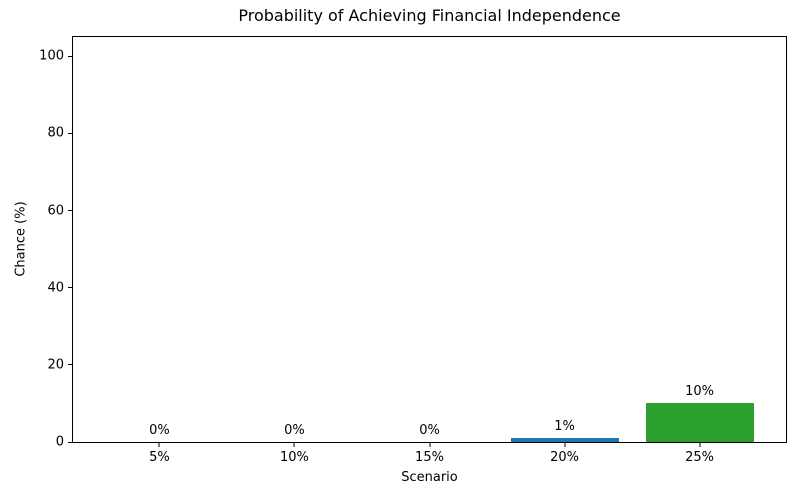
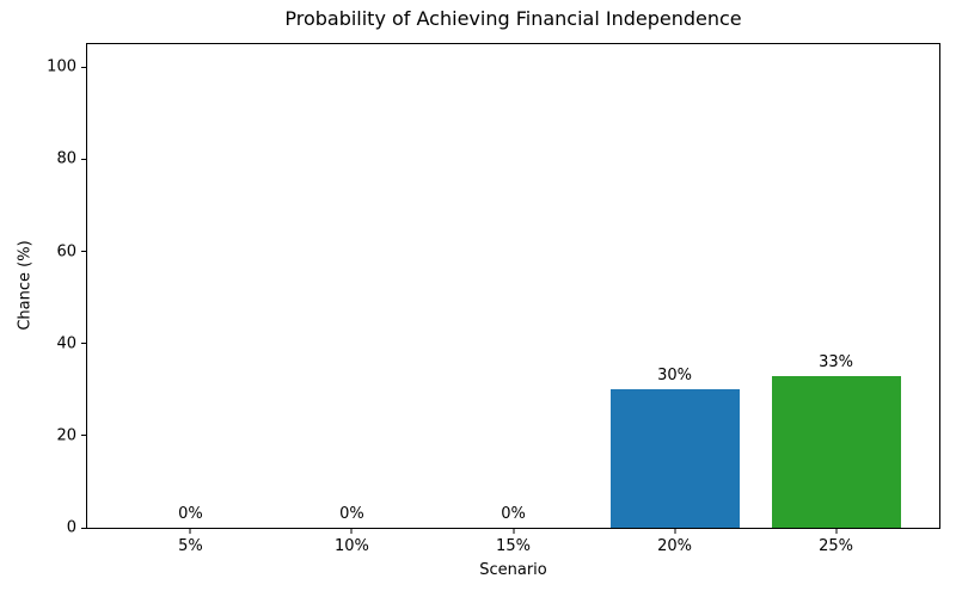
20%: 1% -> 30%
25%: 10% -> 33%
